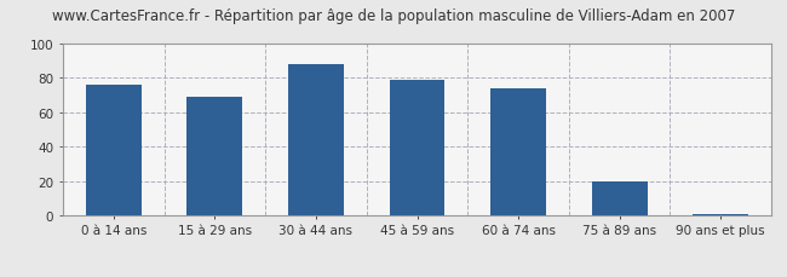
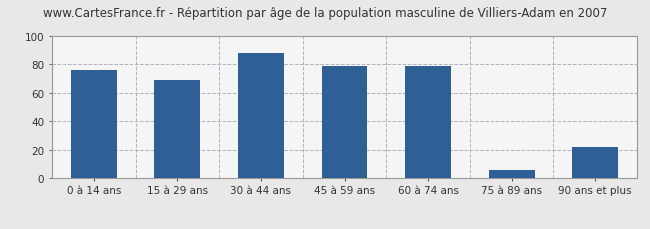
60 à 74 ans: 74 -> 79
75 à 89 ans: 20 -> 6
90 ans et plus: 1 -> 22
